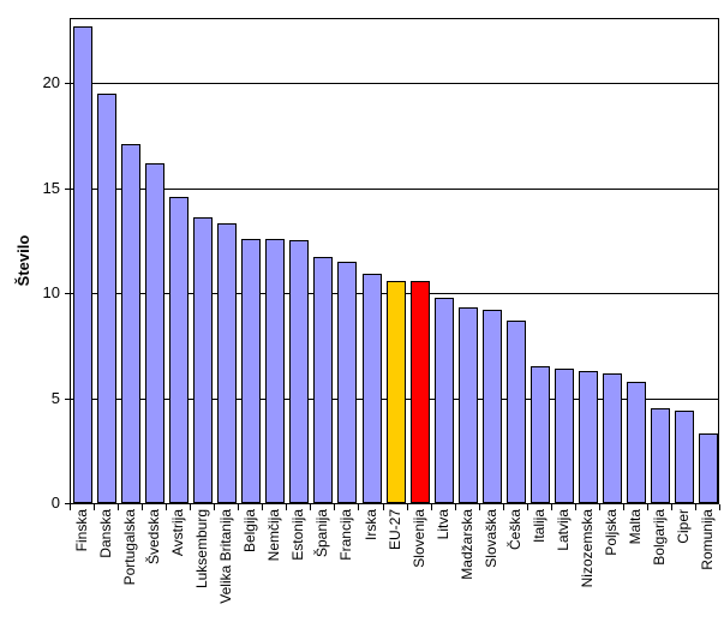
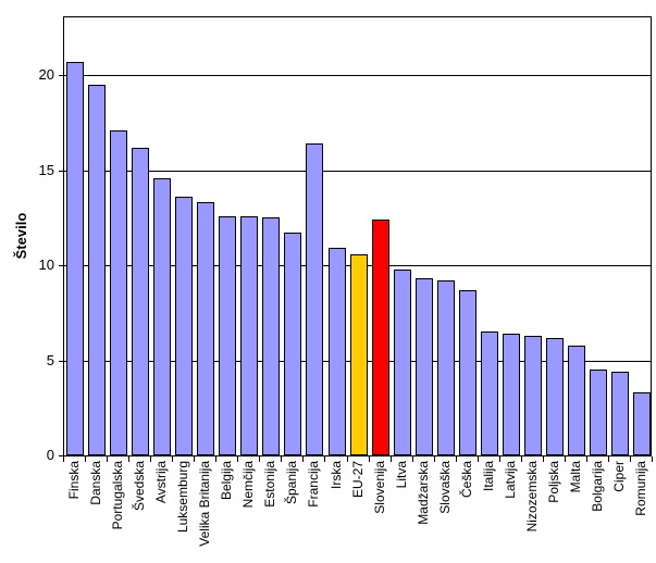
Finska: 22.7 -> 20.7
Francija: 11.5 -> 16.4
Slovenija: 10.6 -> 12.4
